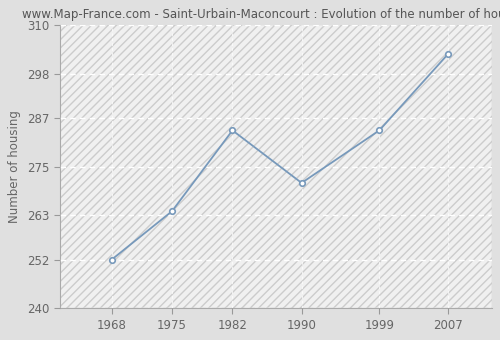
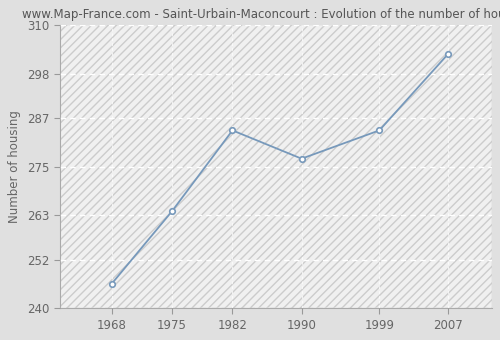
1968: 252 -> 246
1990: 271 -> 277
